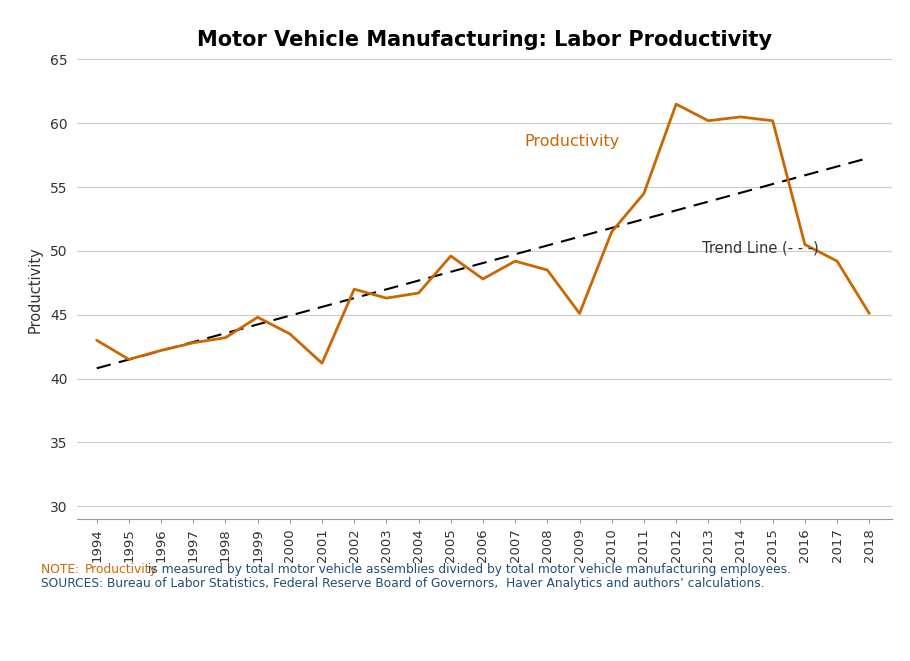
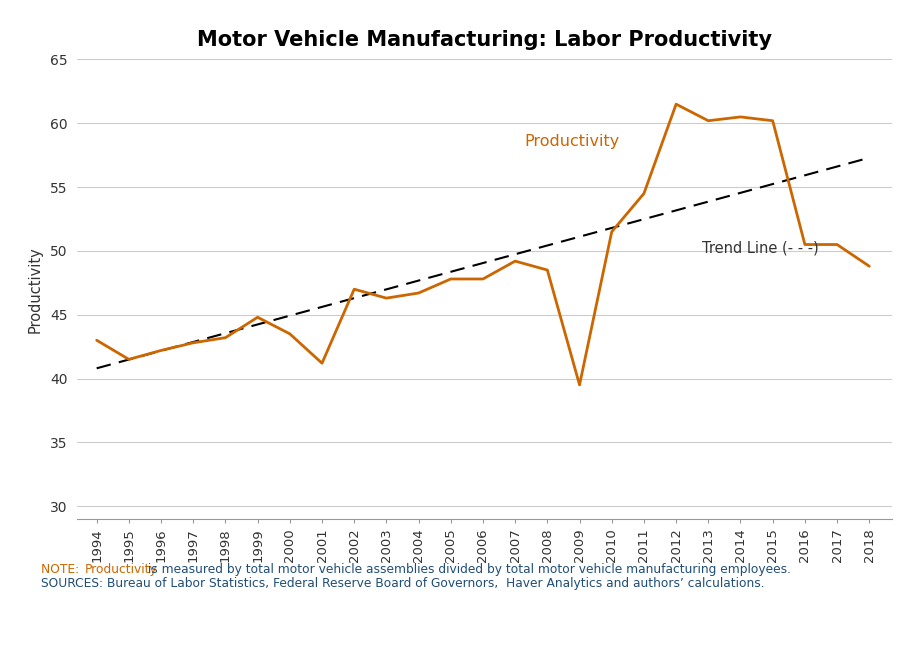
2005: 49.6 -> 47.8
2009: 45.1 -> 39.5
2017: 49.2 -> 50.5
2018: 45.1 -> 48.8
